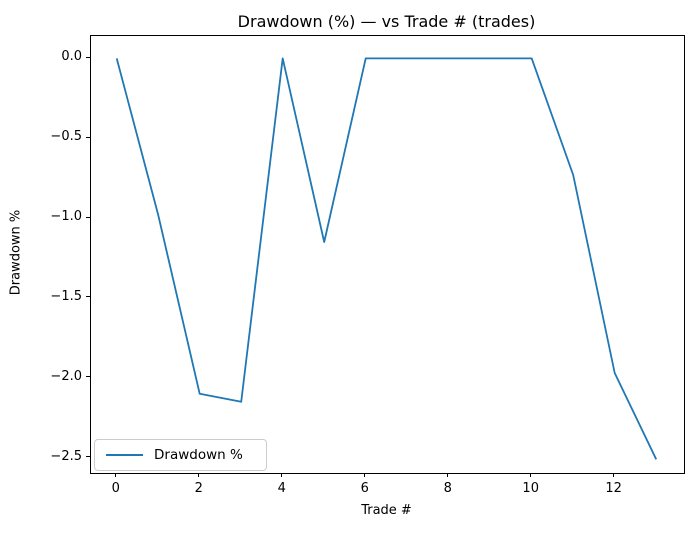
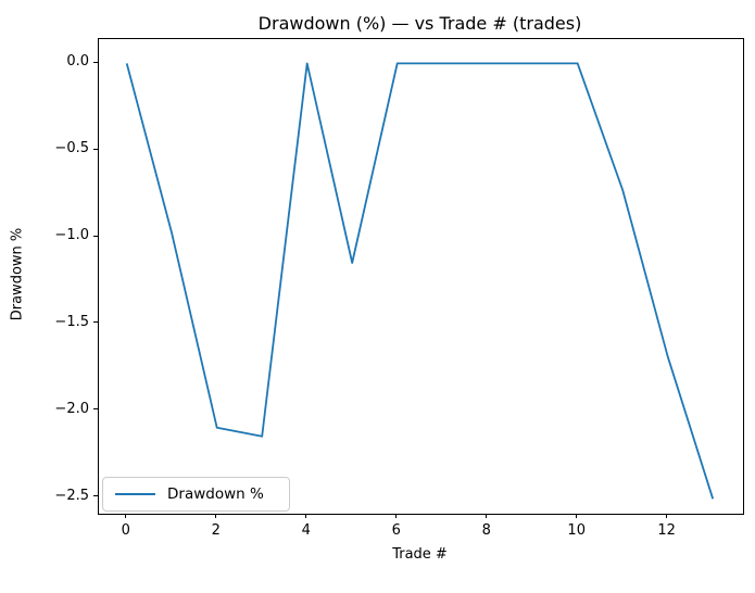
12: -1.97 -> -1.69
